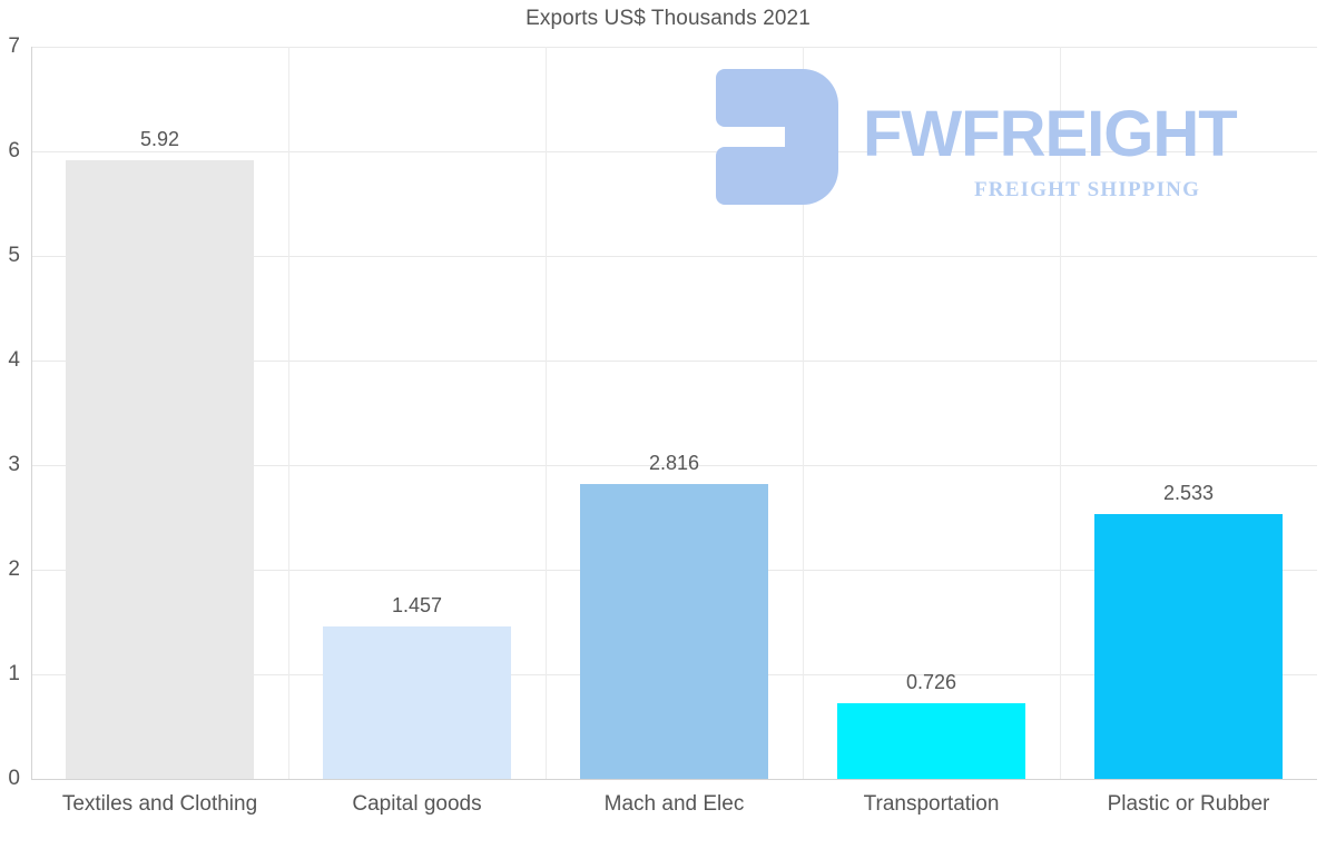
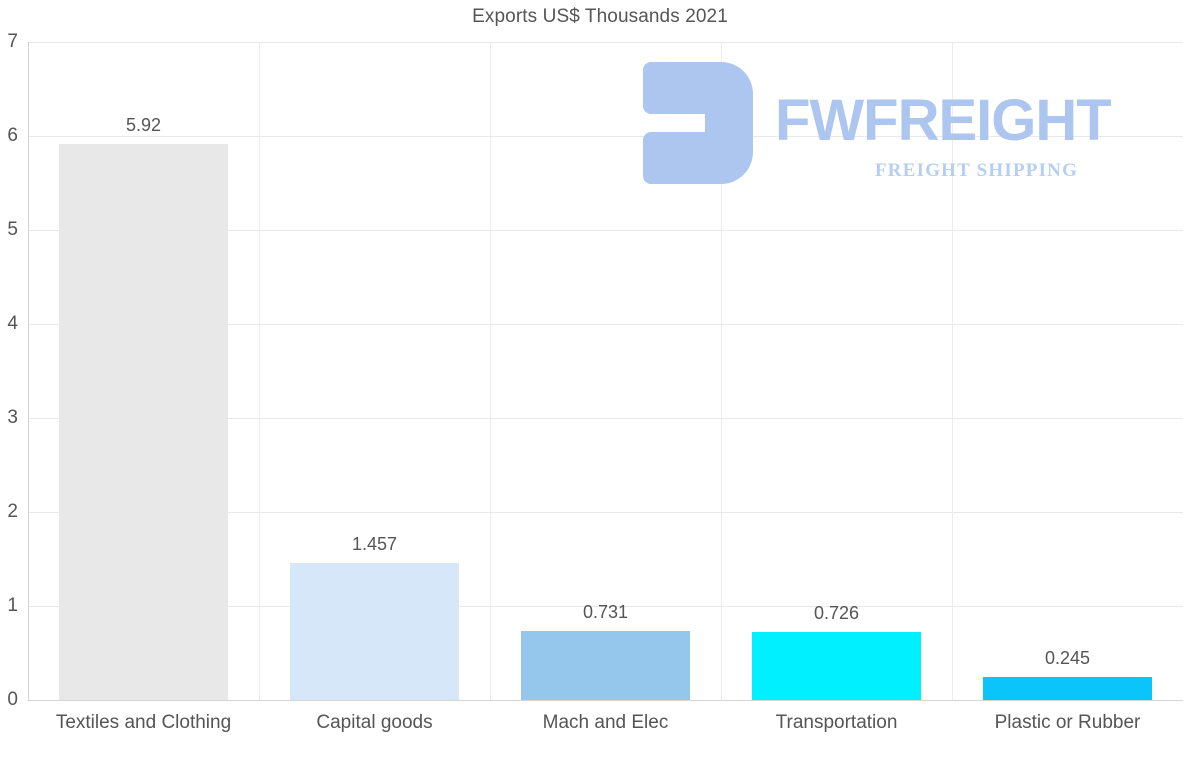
Mach and Elec: 2.816 -> 0.731
Plastic or Rubber: 2.533 -> 0.245
